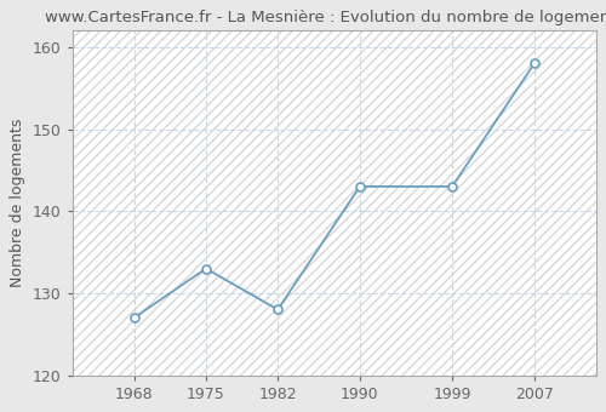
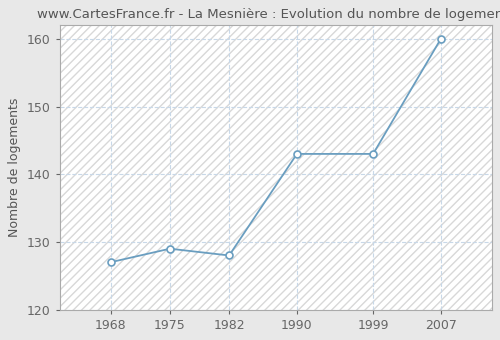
1975: 133 -> 129
2007: 158 -> 160
